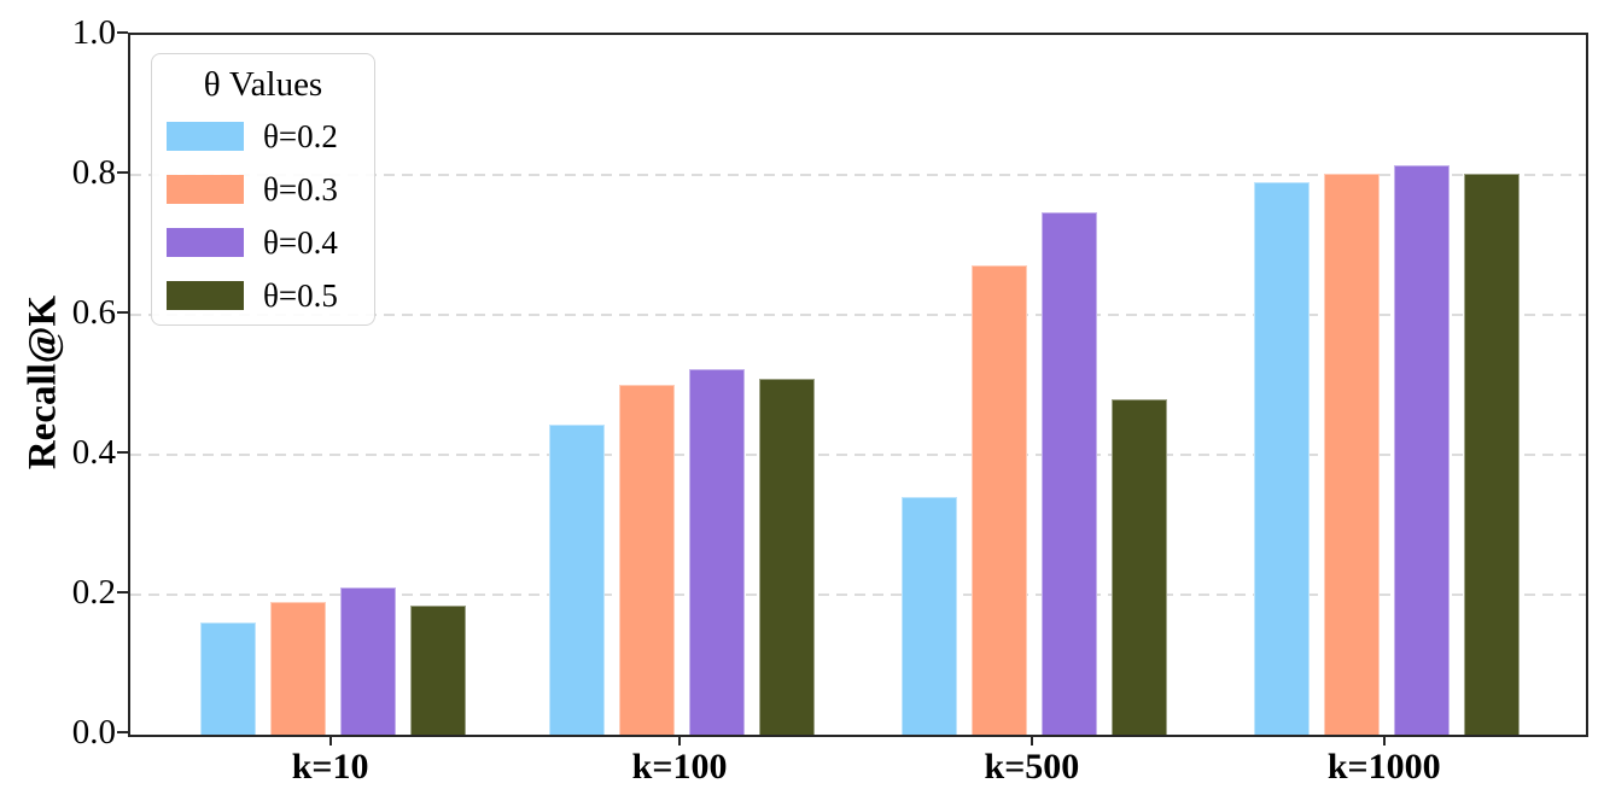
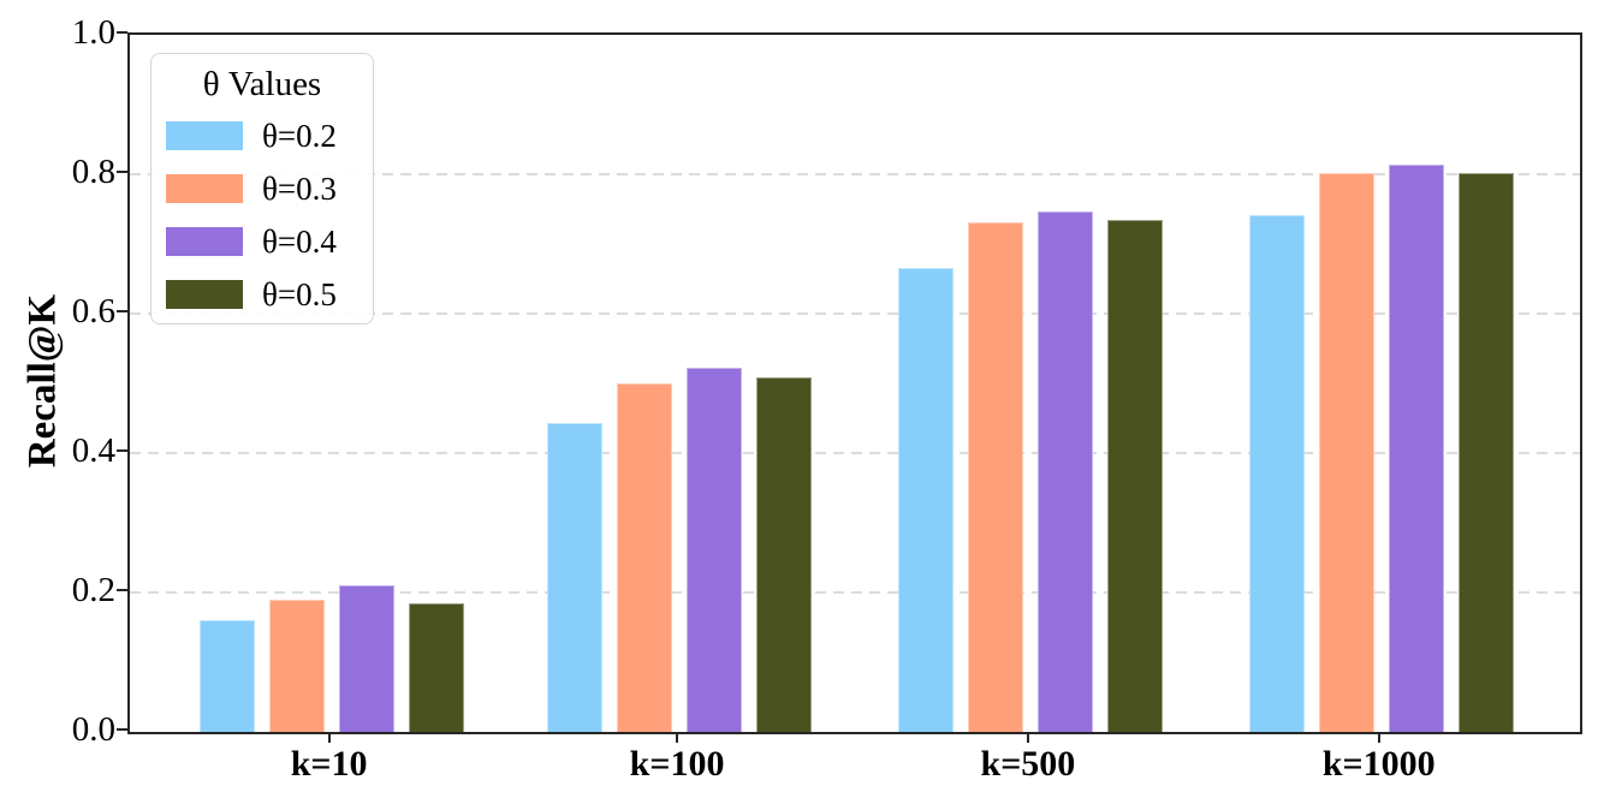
θ=0.2/k=500: 0.34 -> 0.67
θ=0.3/k=500: 0.67 -> 0.73
θ=0.5/k=500: 0.48 -> 0.73
θ=0.2/k=1000: 0.79 -> 0.74
